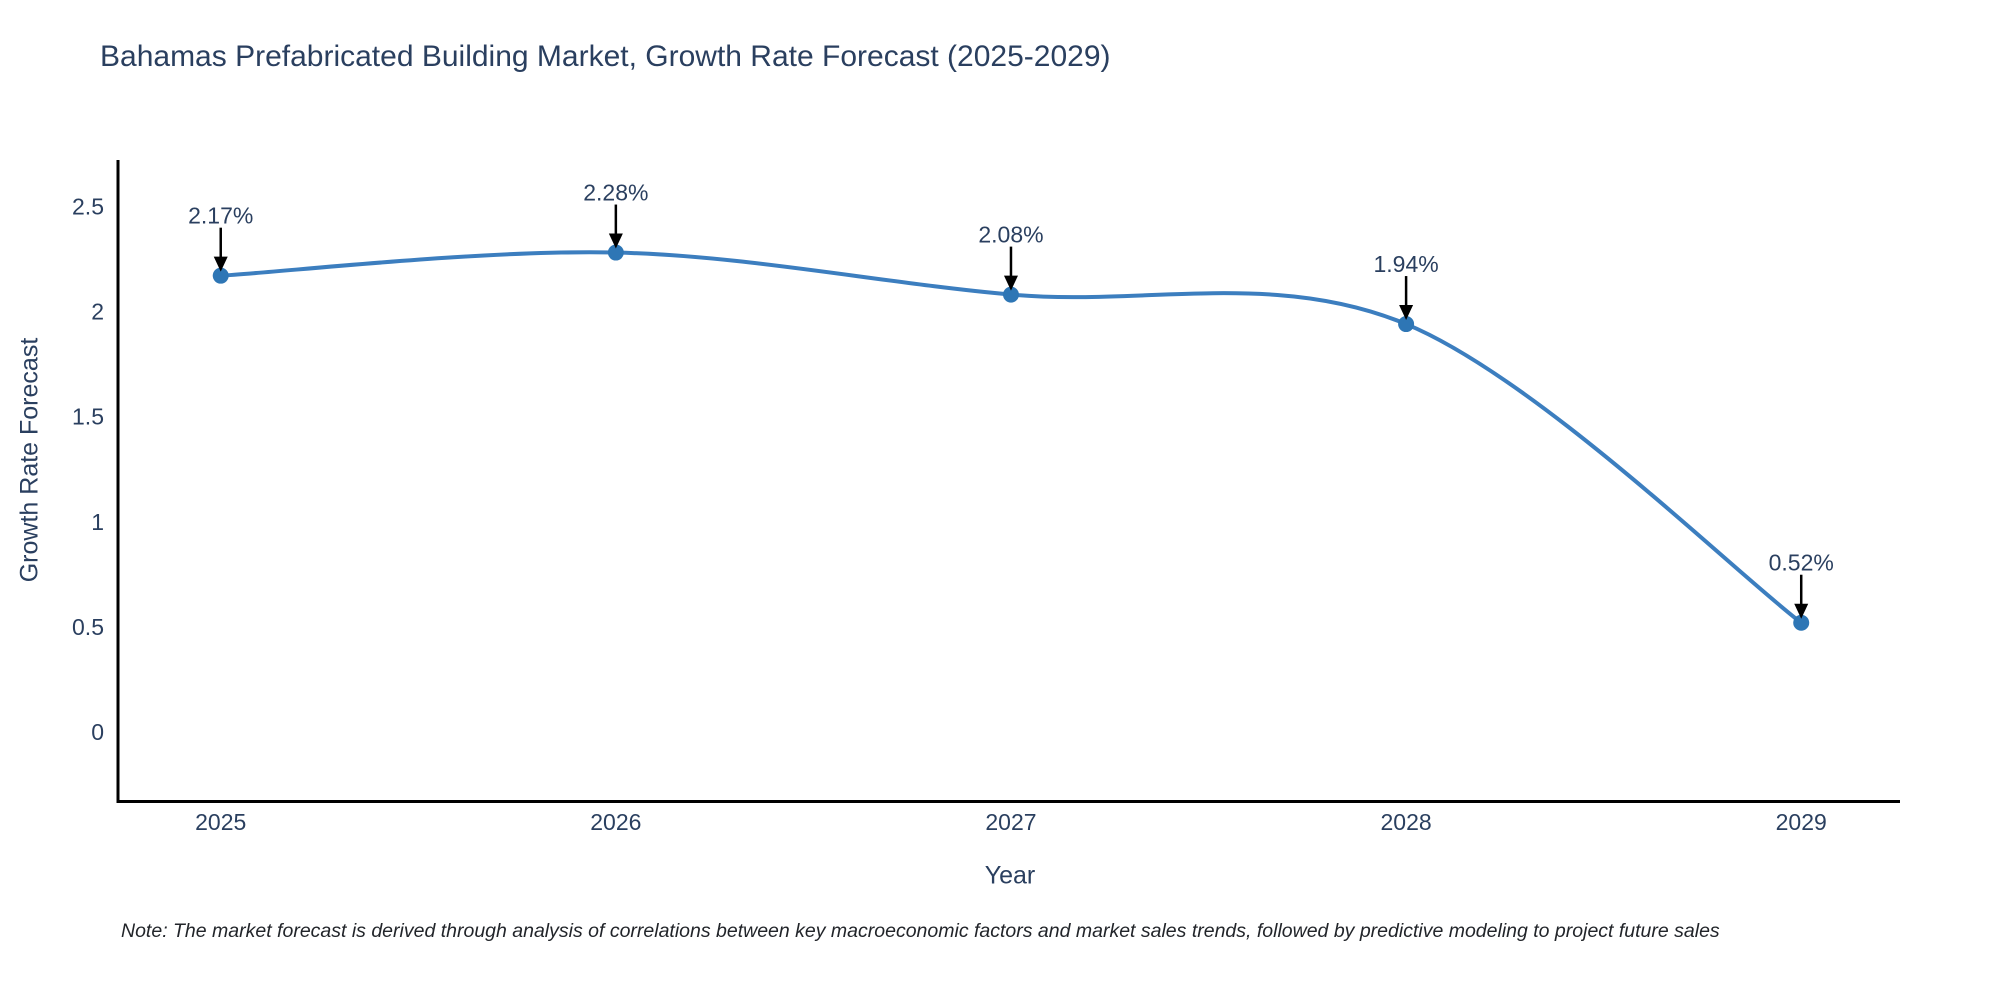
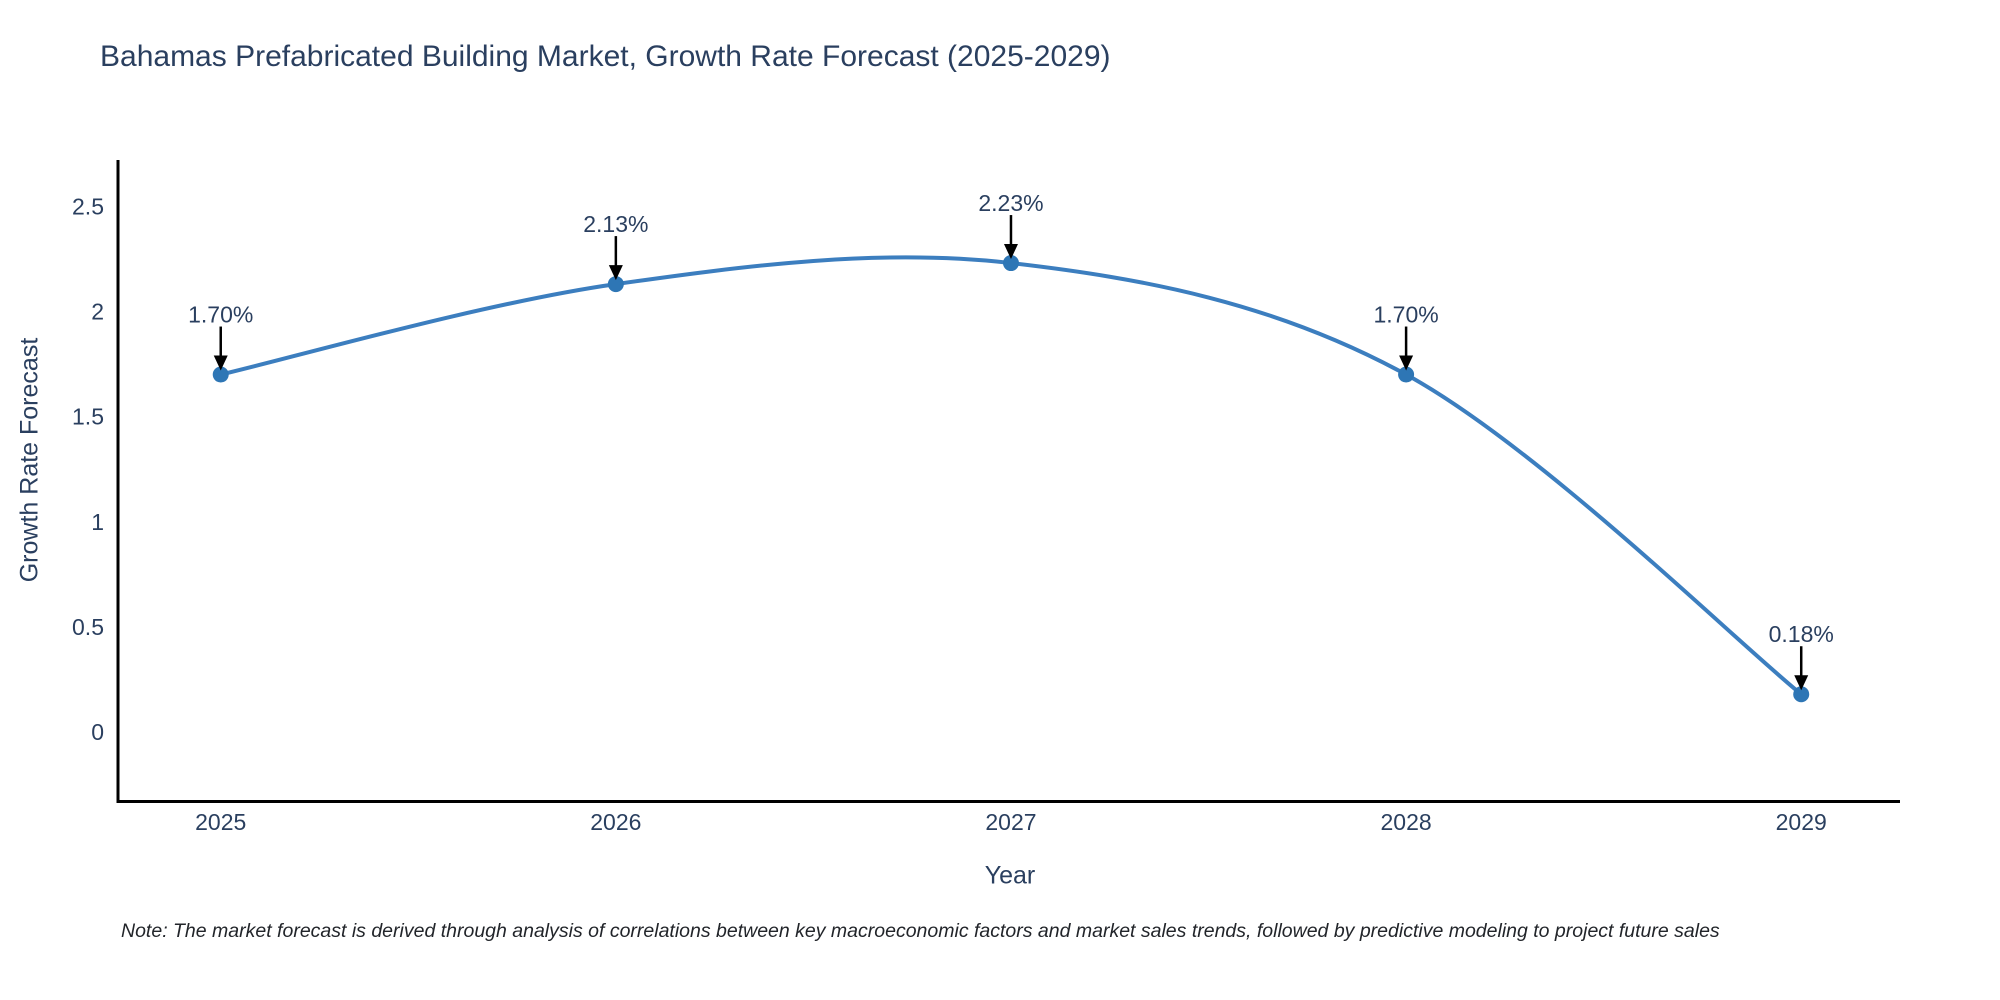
2025: 2.17% -> 1.70%
2026: 2.28% -> 2.13%
2027: 2.08% -> 2.23%
2028: 1.94% -> 1.70%
2029: 0.52% -> 0.18%
